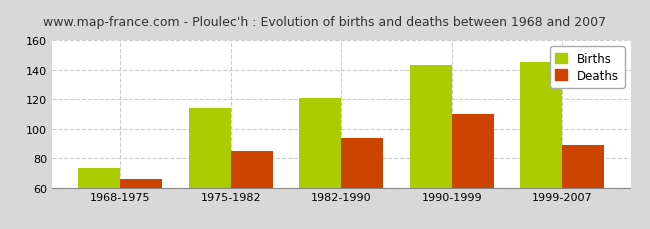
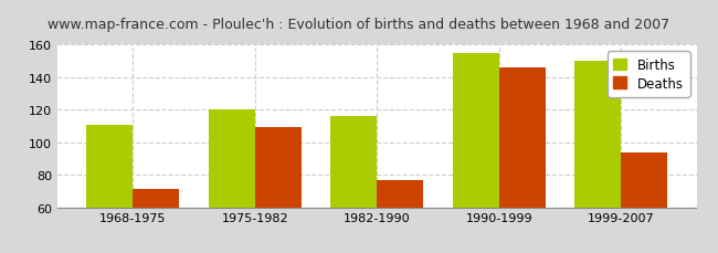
Births/1968-1975: 73 -> 111
Deaths/1968-1975: 66 -> 71
Births/1975-1982: 114 -> 120
Deaths/1975-1982: 85 -> 109
Births/1982-1990: 121 -> 116
Deaths/1982-1990: 94 -> 77
Births/1990-1999: 143 -> 155
Deaths/1990-1999: 110 -> 146
Births/1999-2007: 145 -> 150
Deaths/1999-2007: 89 -> 94
